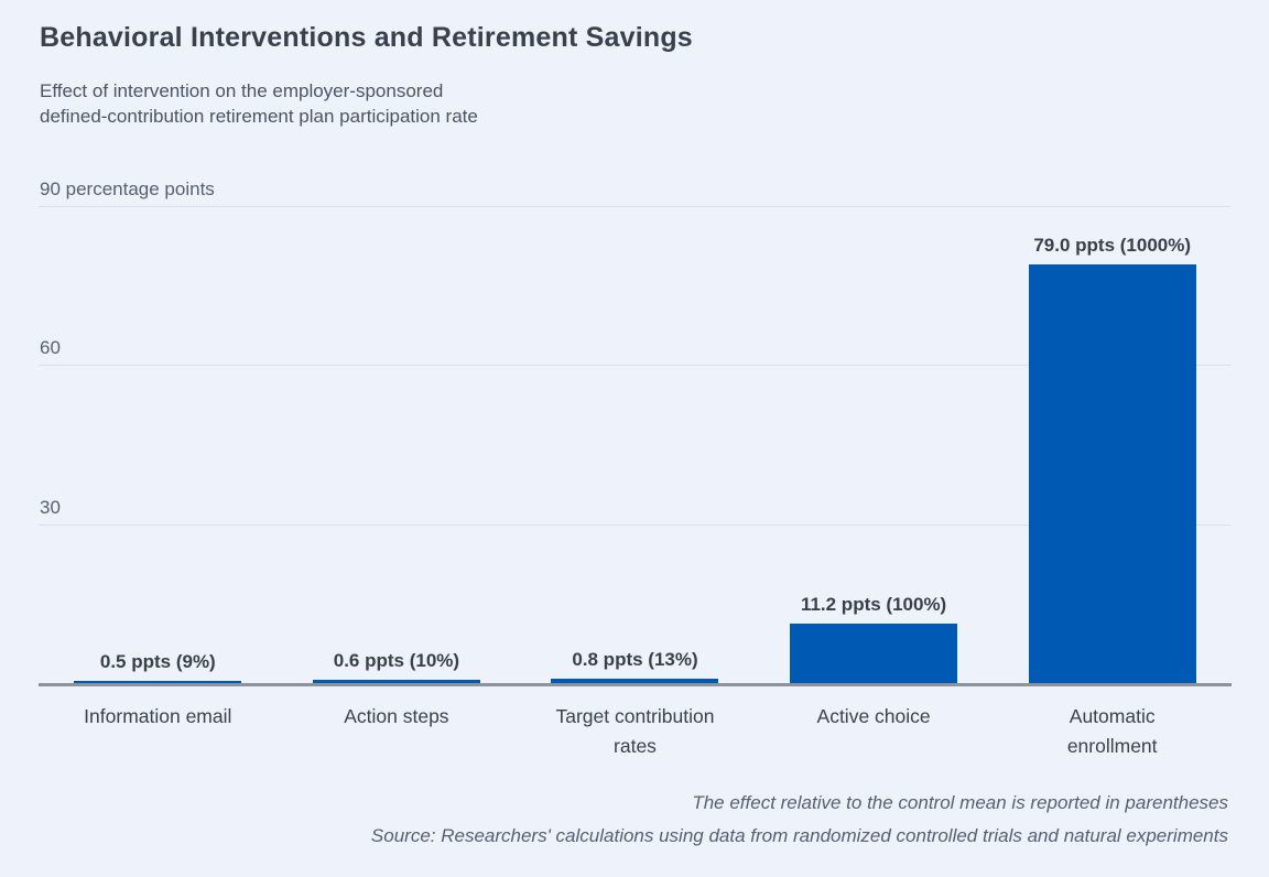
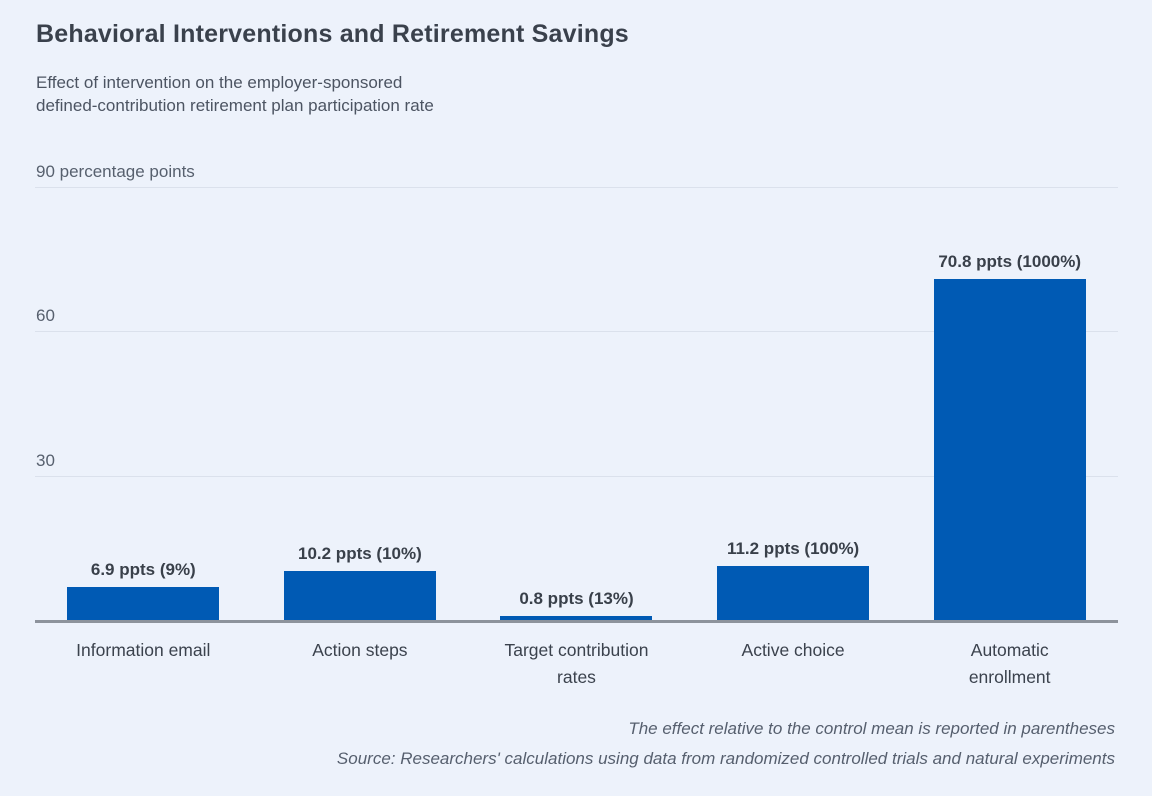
Information email: 0.5 -> 6.9
Action steps: 0.6 -> 10.2
Automatic enrollment: 79.0 -> 70.8
